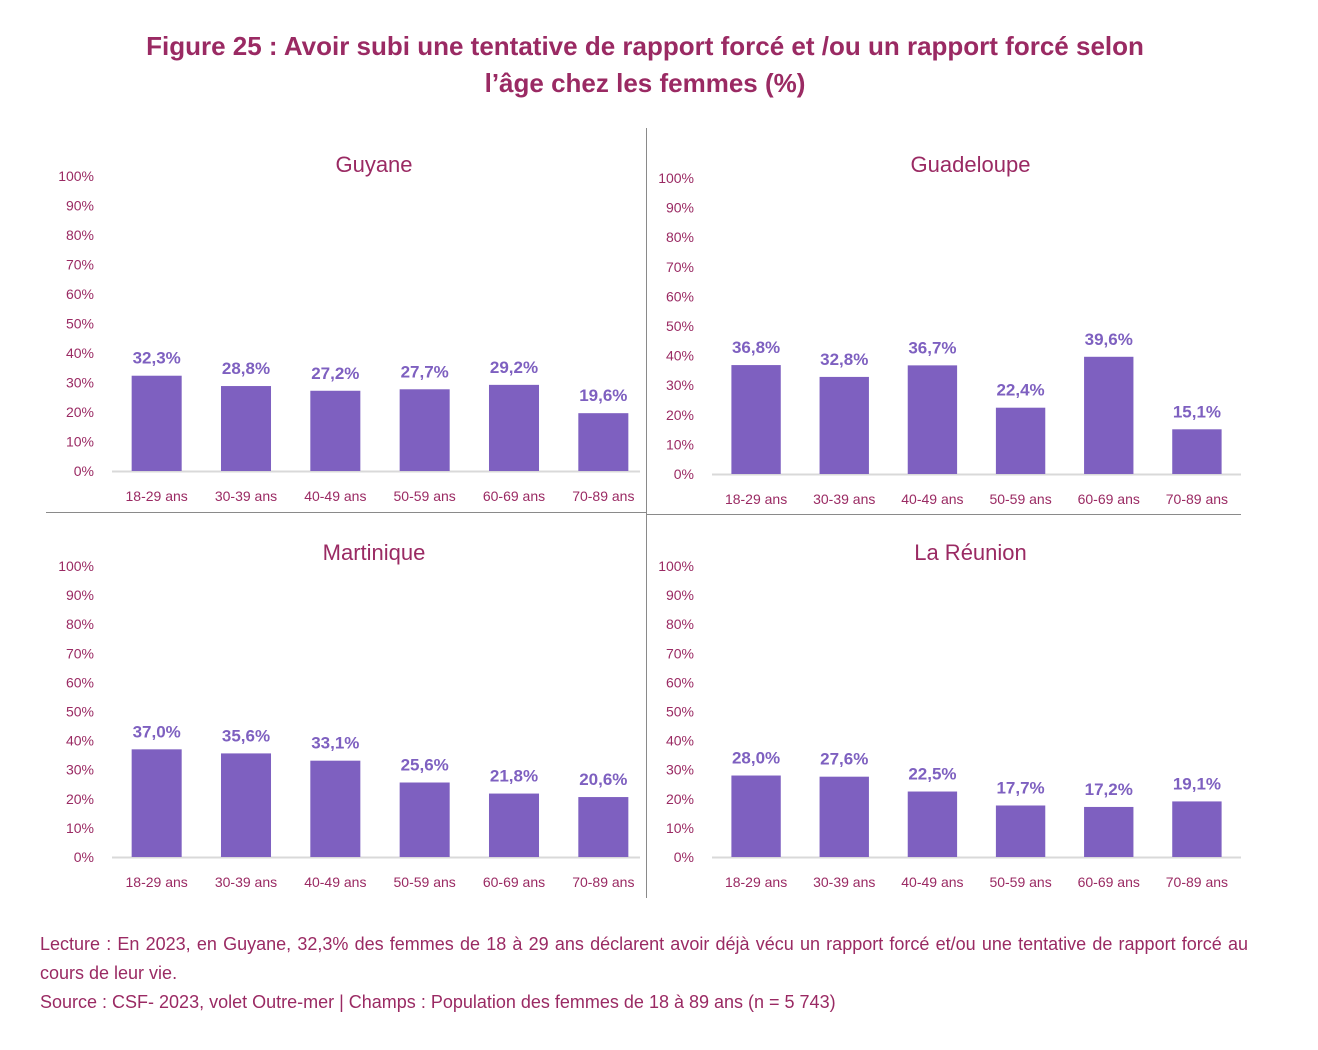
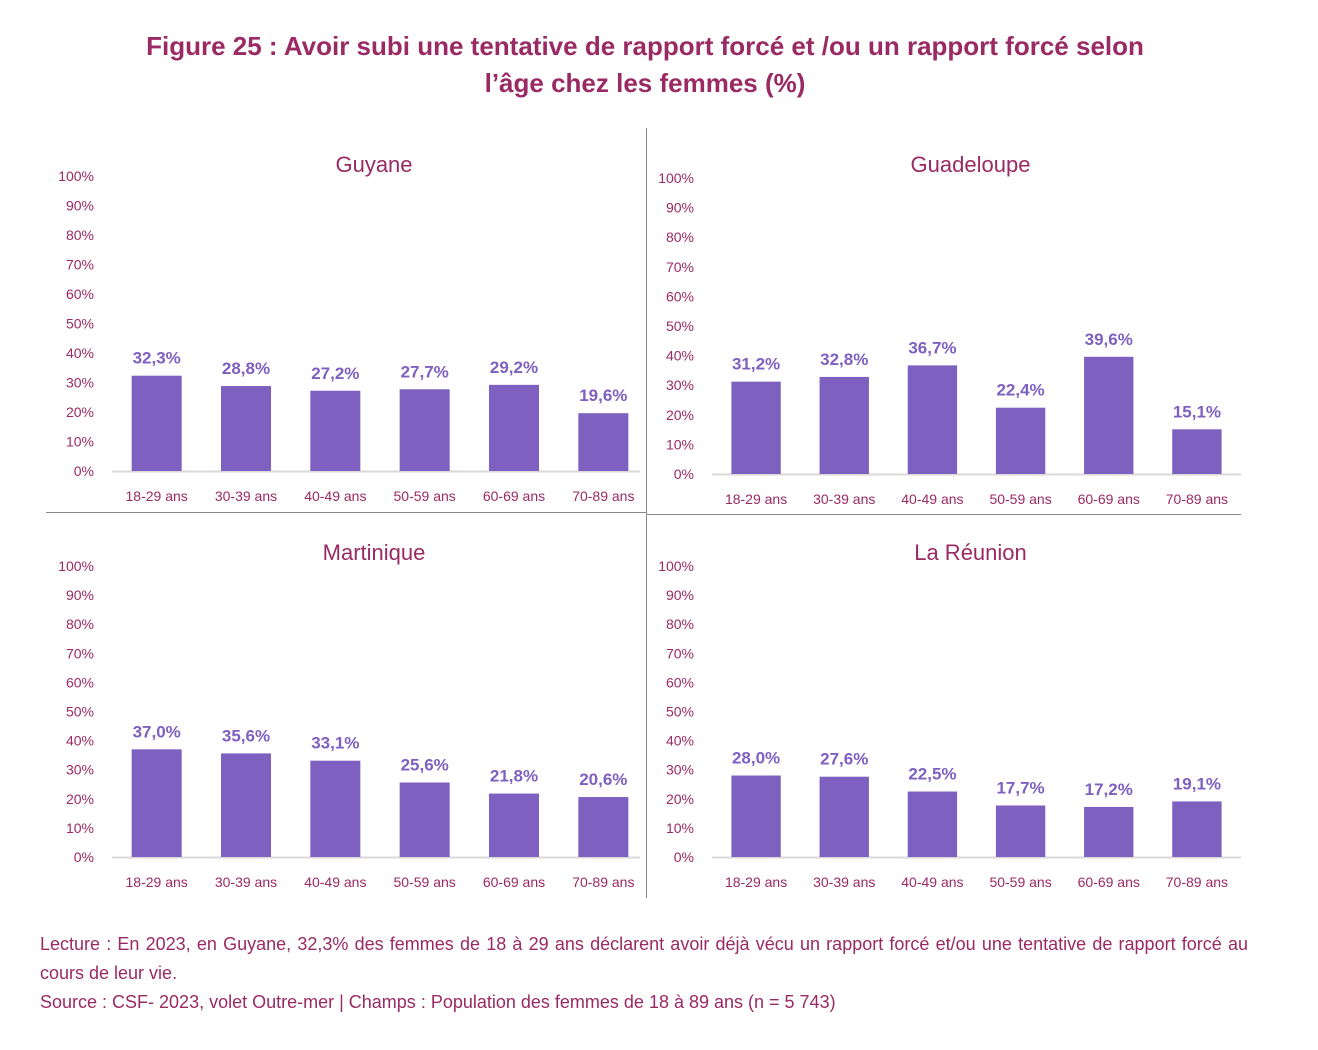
Guadeloupe/18-29 ans: 36,8% -> 31,2%
